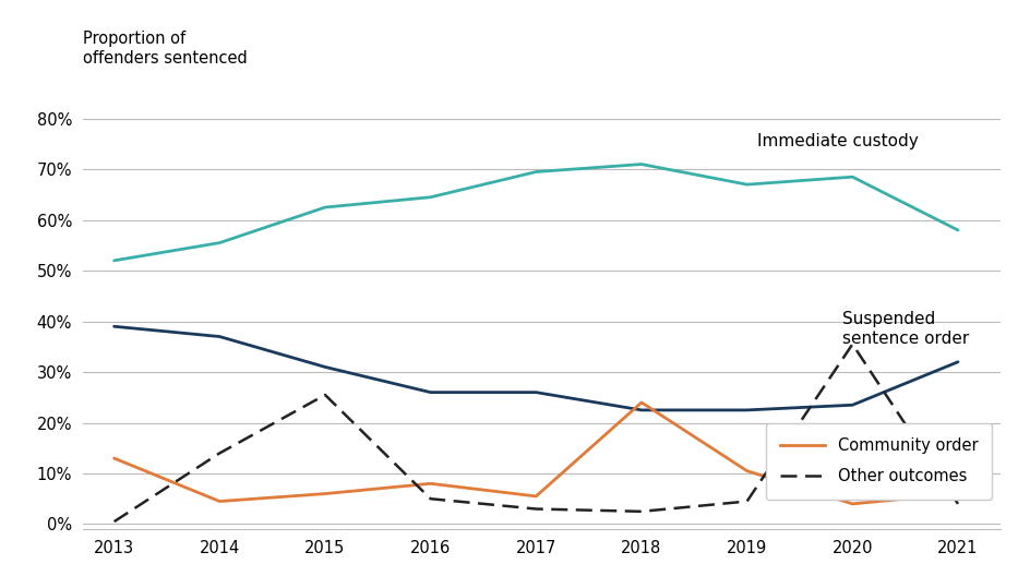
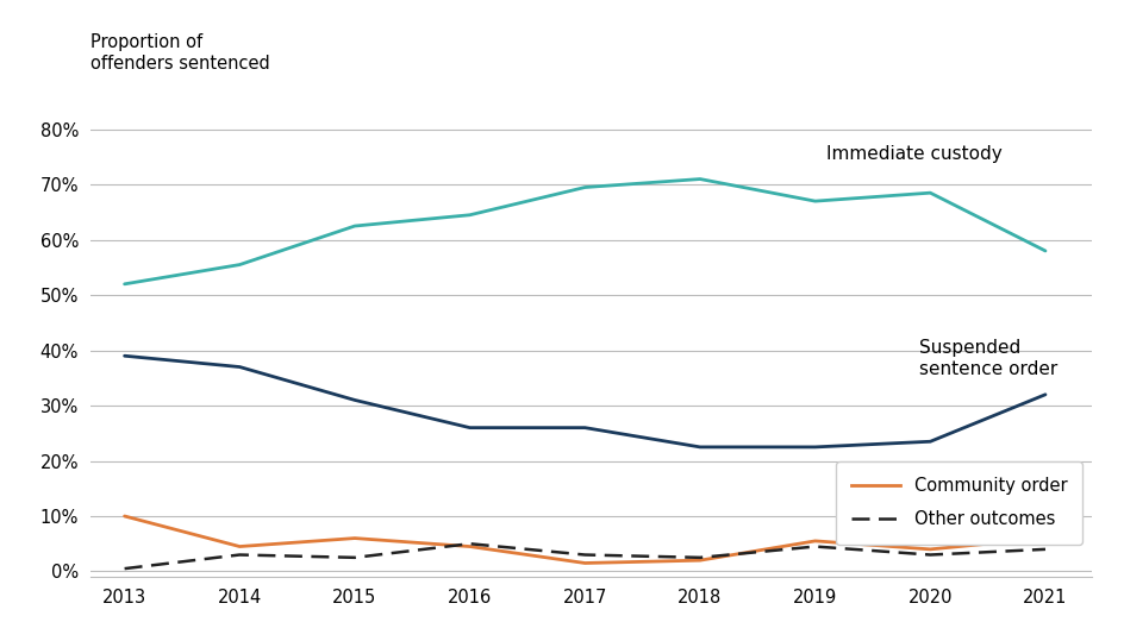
Community order/2013: 13.0% -> 10.0%
Other outcomes/2014: 14.0% -> 3.0%
Other outcomes/2015: 25.5% -> 2.5%
Community order/2016: 8.0% -> 4.5%
Community order/2017: 5.5% -> 1.5%
Community order/2018: 24.0% -> 2.0%
Community order/2019: 10.5% -> 5.5%
Other outcomes/2020: 35.5% -> 3.0%
